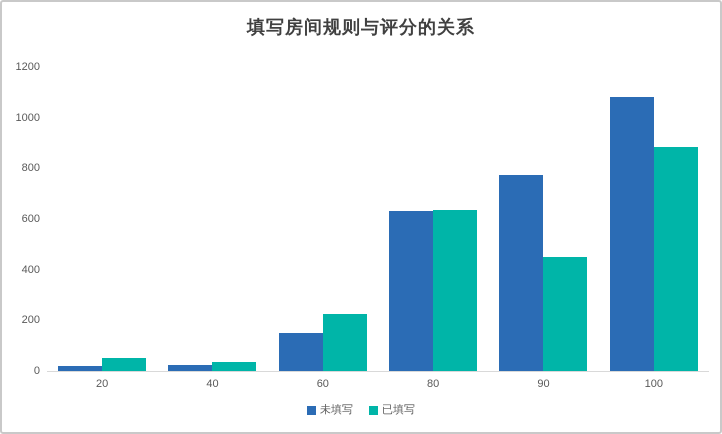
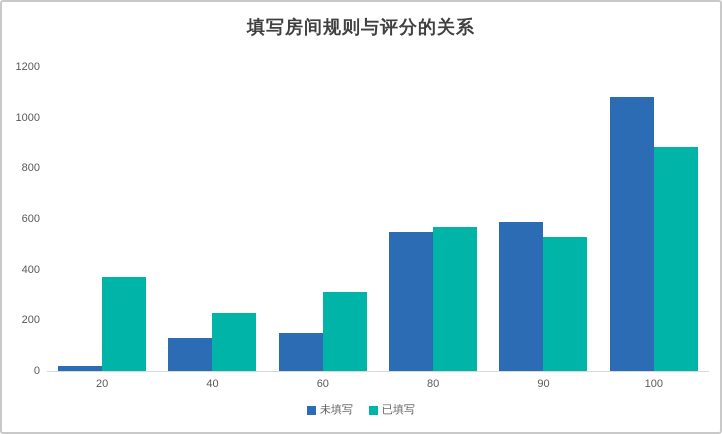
已填写/20: 50 -> 370
未填写/40: 20 -> 130
已填写/40: 40 -> 230
已填写/60: 220 -> 310
未填写/80: 630 -> 550
已填写/80: 640 -> 570
未填写/90: 780 -> 590
已填写/90: 450 -> 530
